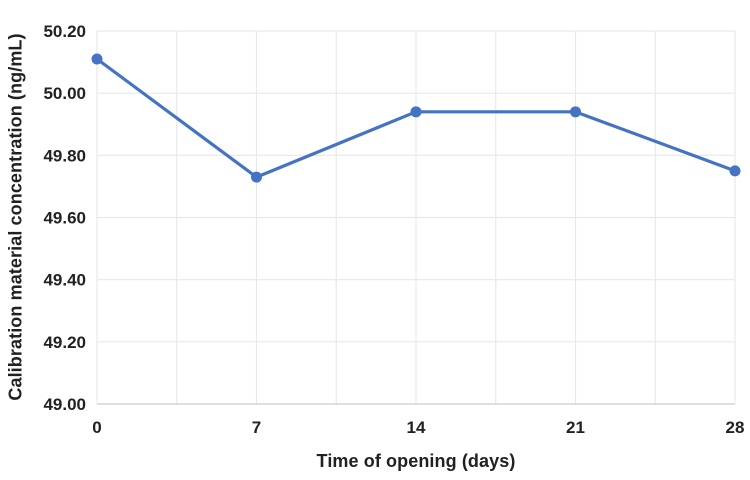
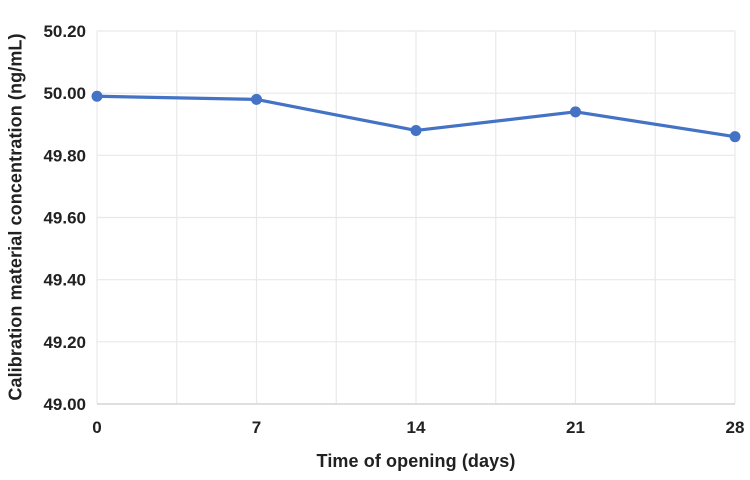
0: 50.11 -> 49.99
7: 49.73 -> 49.98
14: 49.94 -> 49.88
28: 49.75 -> 49.86
